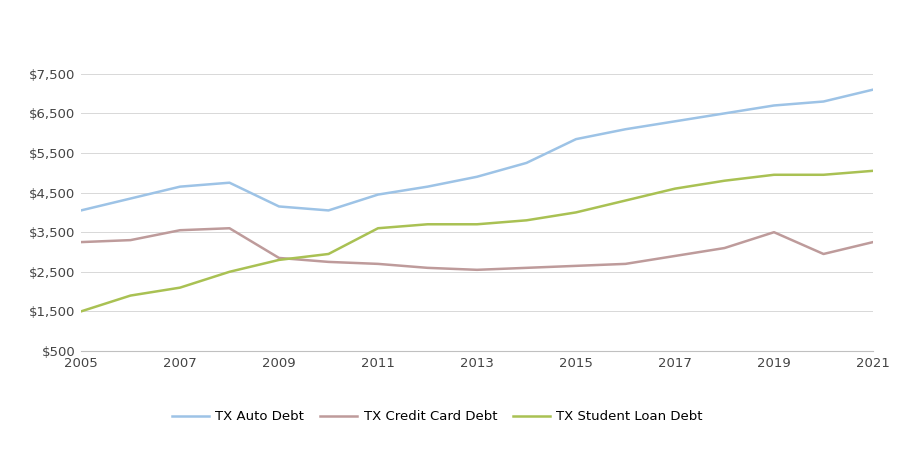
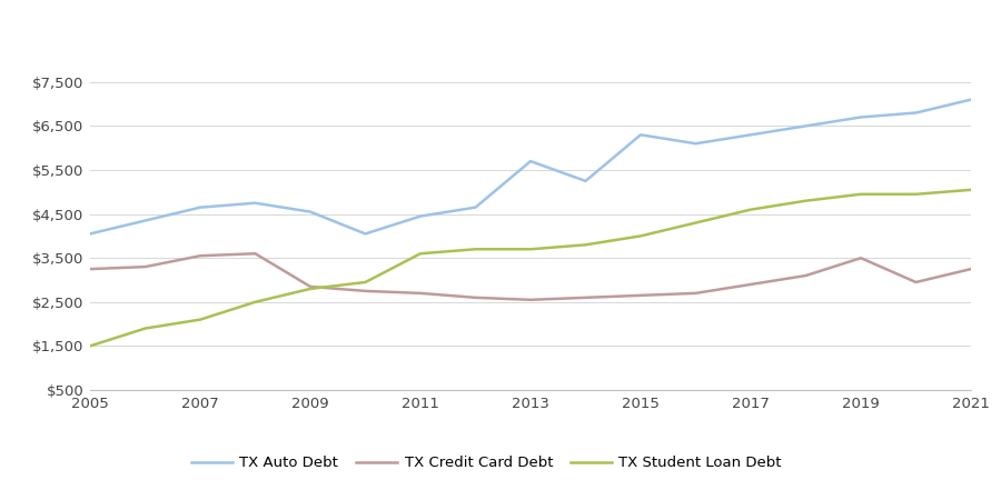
TX Auto Debt/2009: $4,150 -> $4,550
TX Auto Debt/2013: $4,900 -> $5,700
TX Auto Debt/2015: $5,850 -> $6,300
